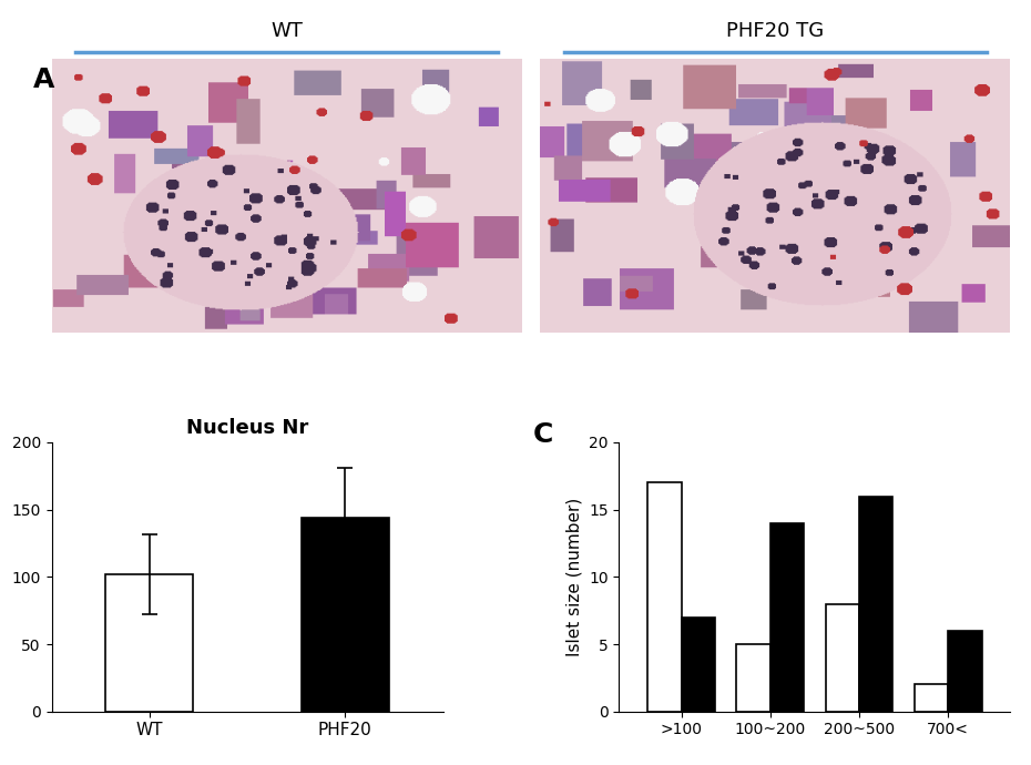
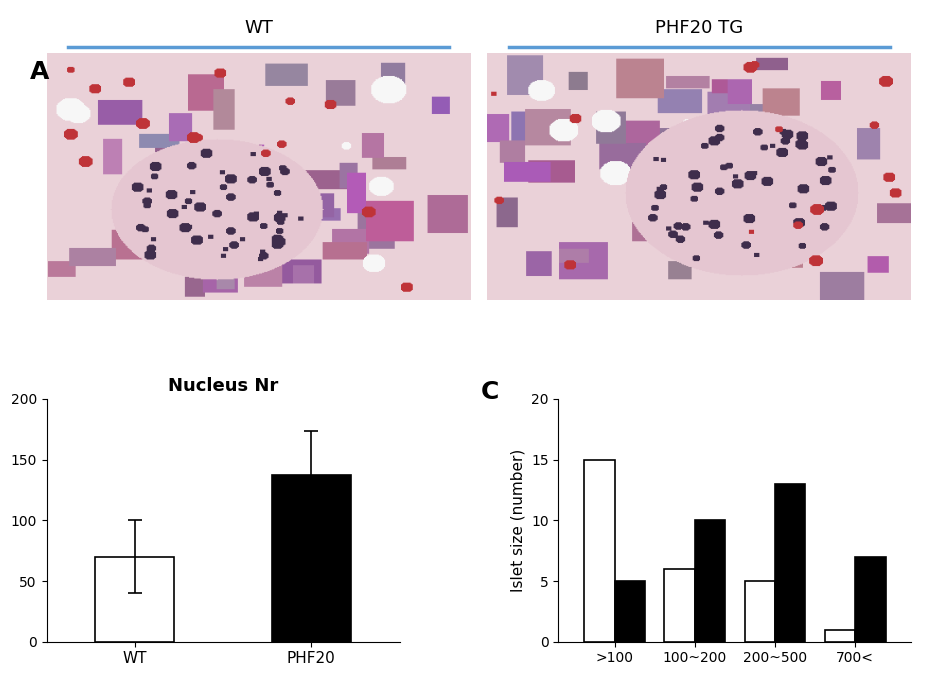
Nucleus Nr/WT: 102 -> 70
Nucleus Nr/PHF20: 144 -> 137
WT/>100: 17 -> 15
PHF20/>100: 7 -> 5
WT/100~200: 5 -> 6
PHF20/100~200: 14 -> 10
WT/200~500: 8 -> 5
PHF20/200~500: 16 -> 13
WT/700<: 2 -> 1
PHF20/700<: 6 -> 7
